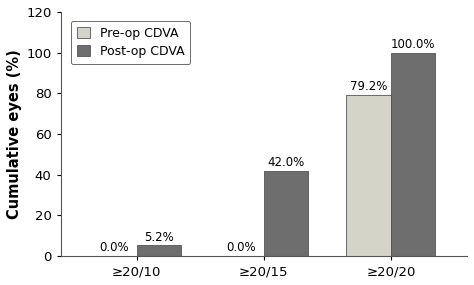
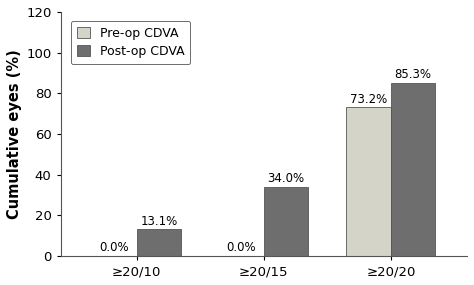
Post-op CDVA/≥20/10: 5.2% -> 13.1%
Post-op CDVA/≥20/15: 42.0% -> 34.0%
Pre-op CDVA/≥20/20: 79.2% -> 73.2%
Post-op CDVA/≥20/20: 100.0% -> 85.3%
